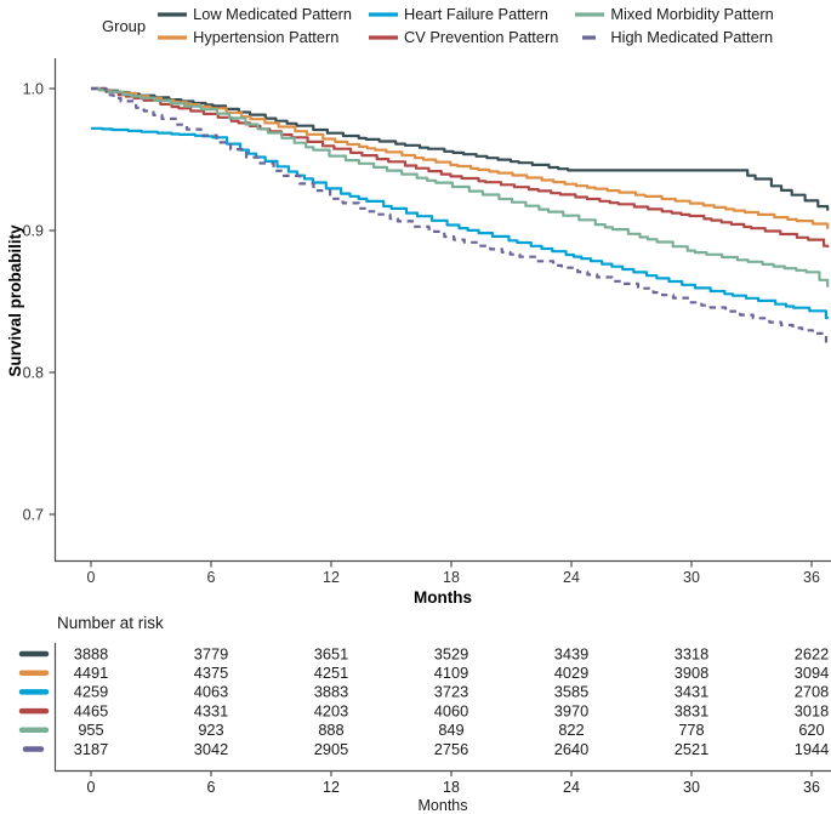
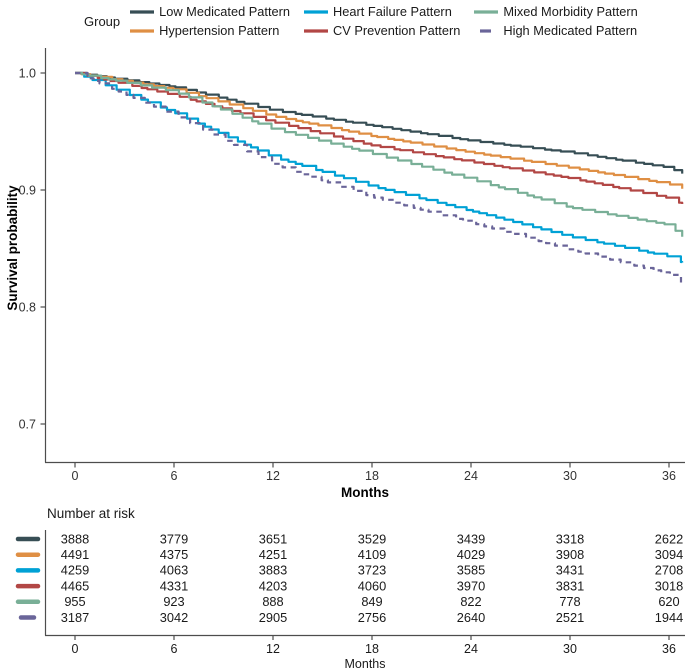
Heart Failure Pattern/0: 0.972 -> 1.000
Low Medicated Pattern/30: 0.956 -> 0.932
